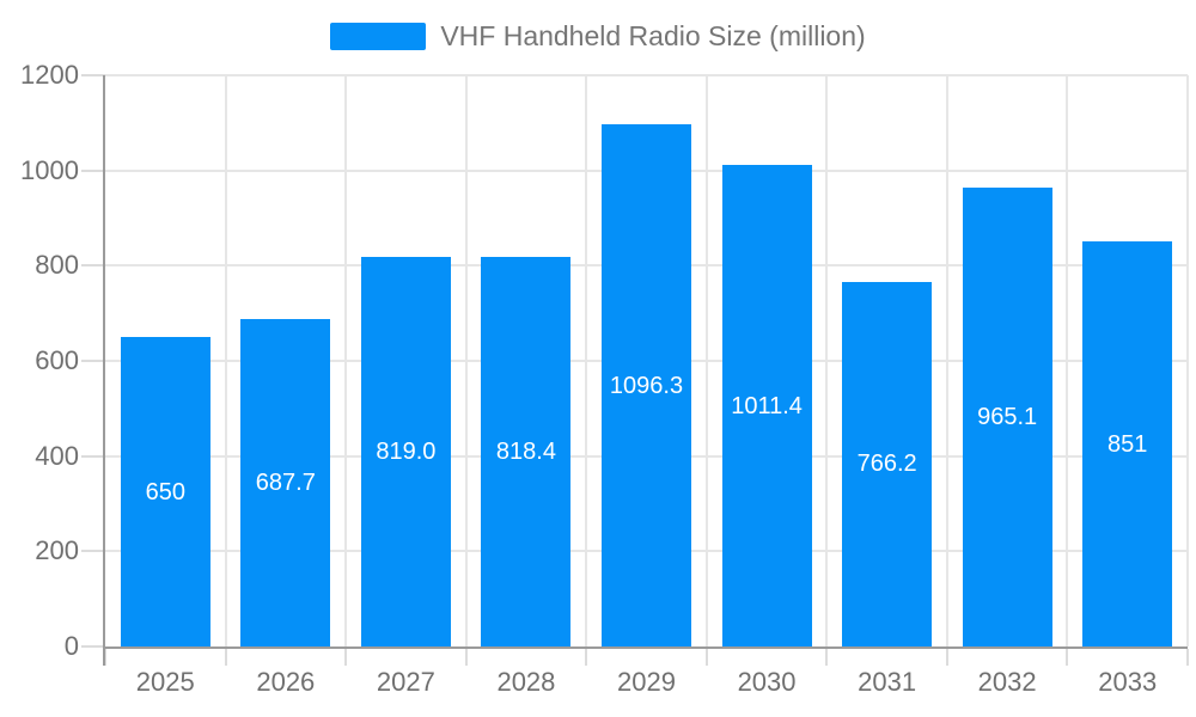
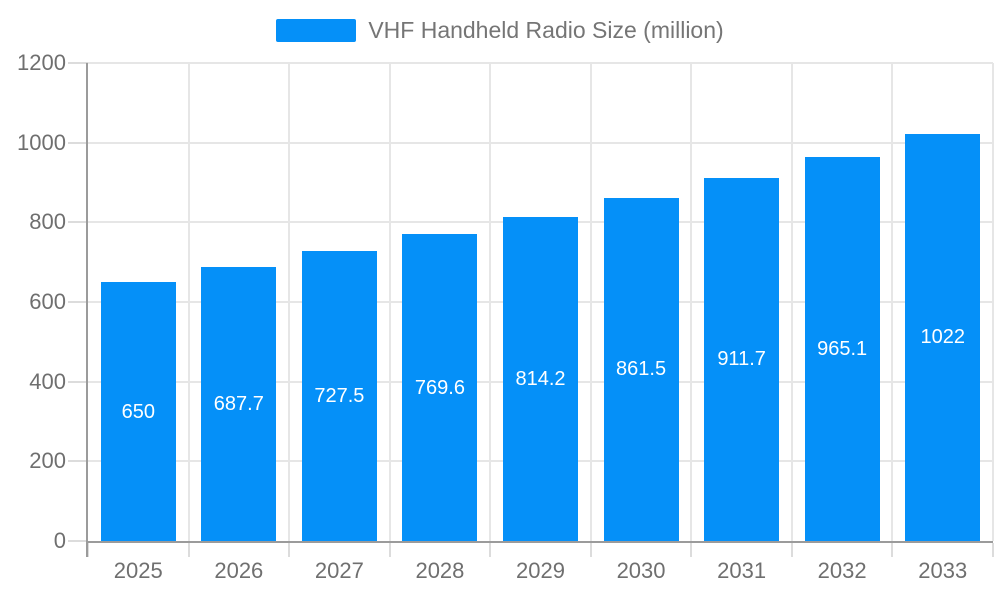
2027: 819.0 -> 727.5
2028: 818.4 -> 769.6
2029: 1096.3 -> 814.2
2030: 1011.4 -> 861.5
2031: 766.2 -> 911.7
2033: 851 -> 1022
